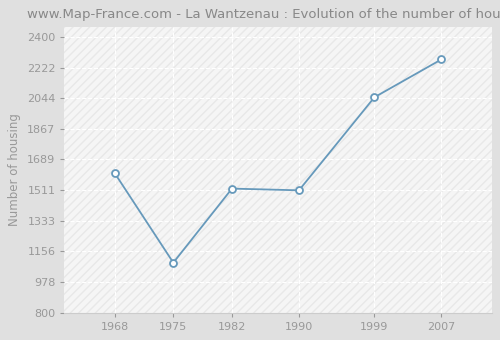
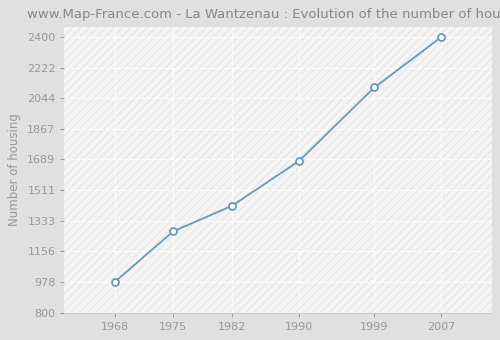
1968: 1610 -> 980
1975: 1090 -> 1270
1982: 1520 -> 1420
1990: 1510 -> 1680
1999: 2050 -> 2110
2007: 2270 -> 2400
